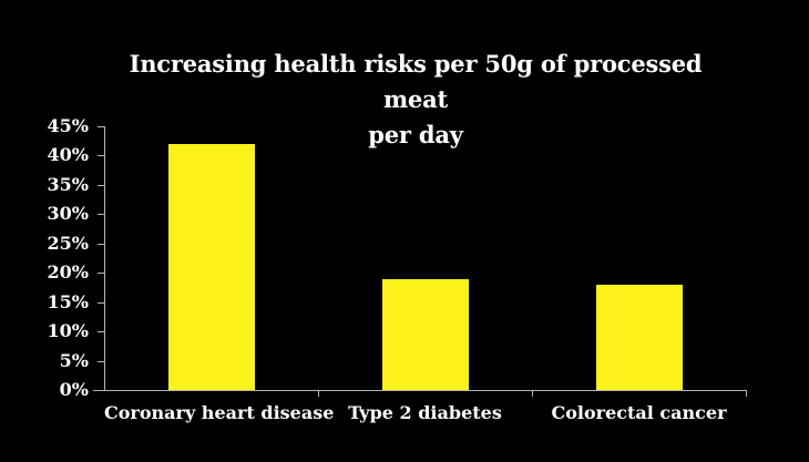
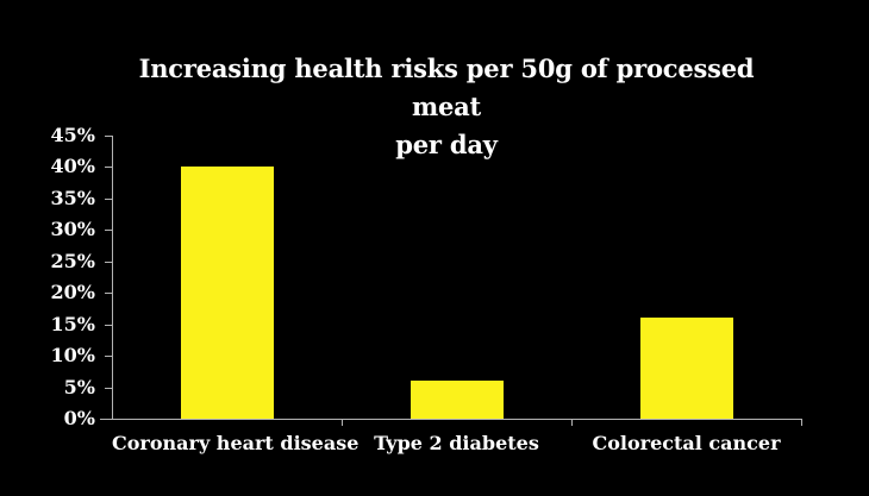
Coronary heart disease: 42% -> 40%
Type 2 diabetes: 19% -> 6%
Colorectal cancer: 18% -> 16%
